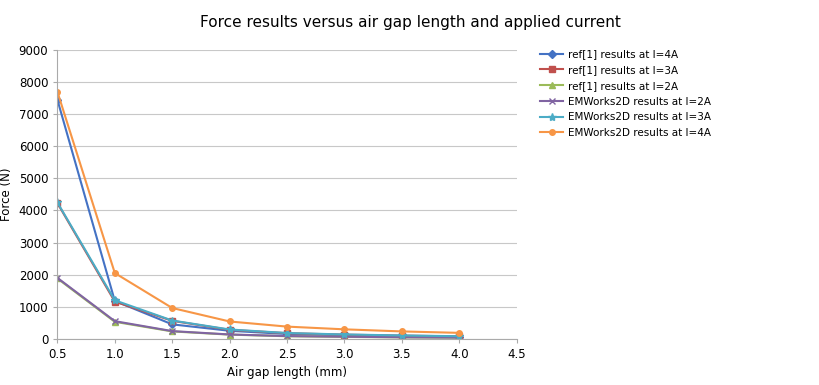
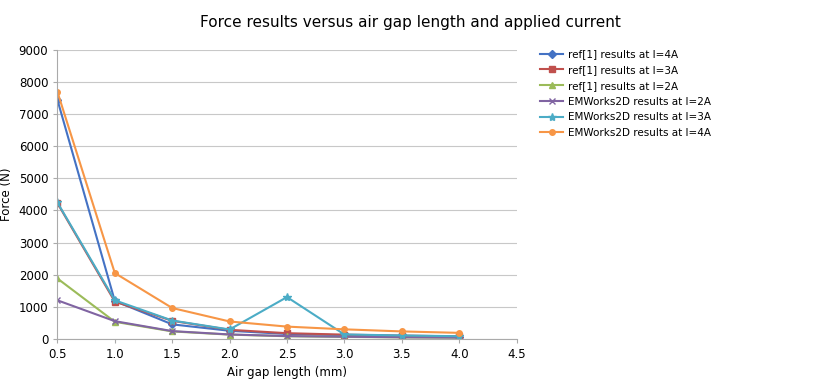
EMWorks2D results at I=2A/0.5: 1900 -> 1200
EMWorks2D results at I=3A/2.5: 180 -> 1300
